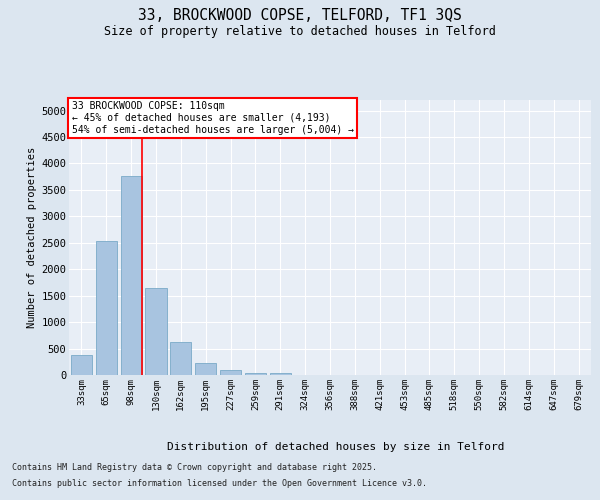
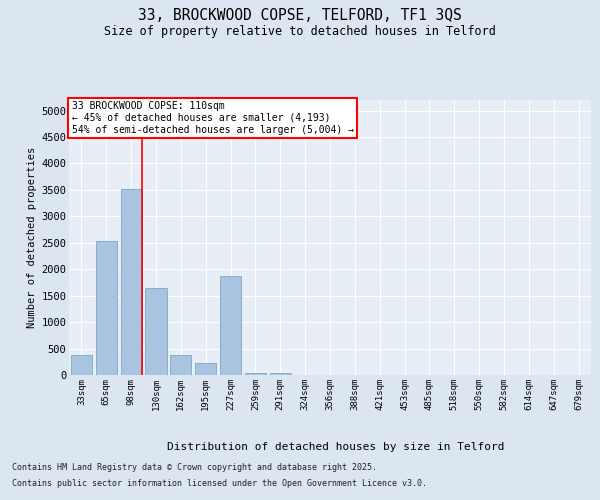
98sqm: 3760 -> 3520
162sqm: 620 -> 380
227sqm: 100 -> 1880
